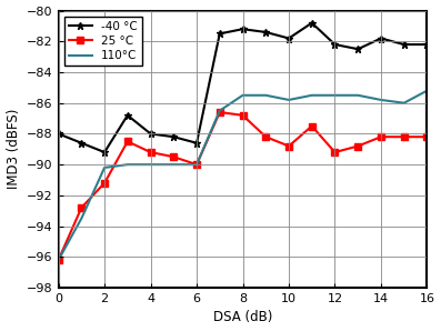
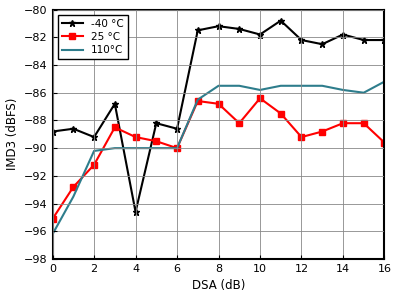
-40 °C/0: -88.0 -> -88.8
25 °C/0: -96.2 -> -95.1
-40 °C/4: -88.0 -> -94.6
25 °C/10: -88.8 -> -86.4
25 °C/16: -88.2 -> -89.6
